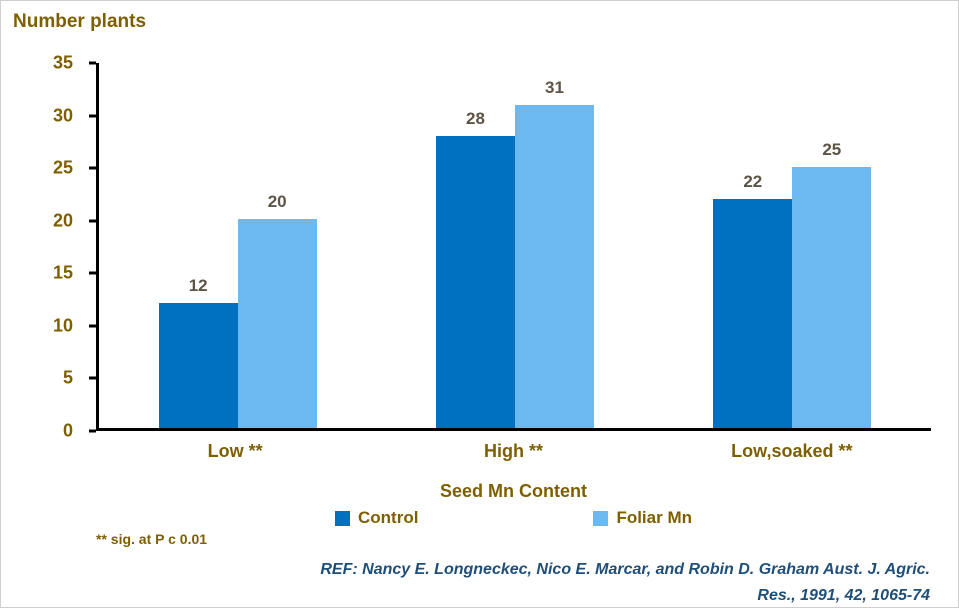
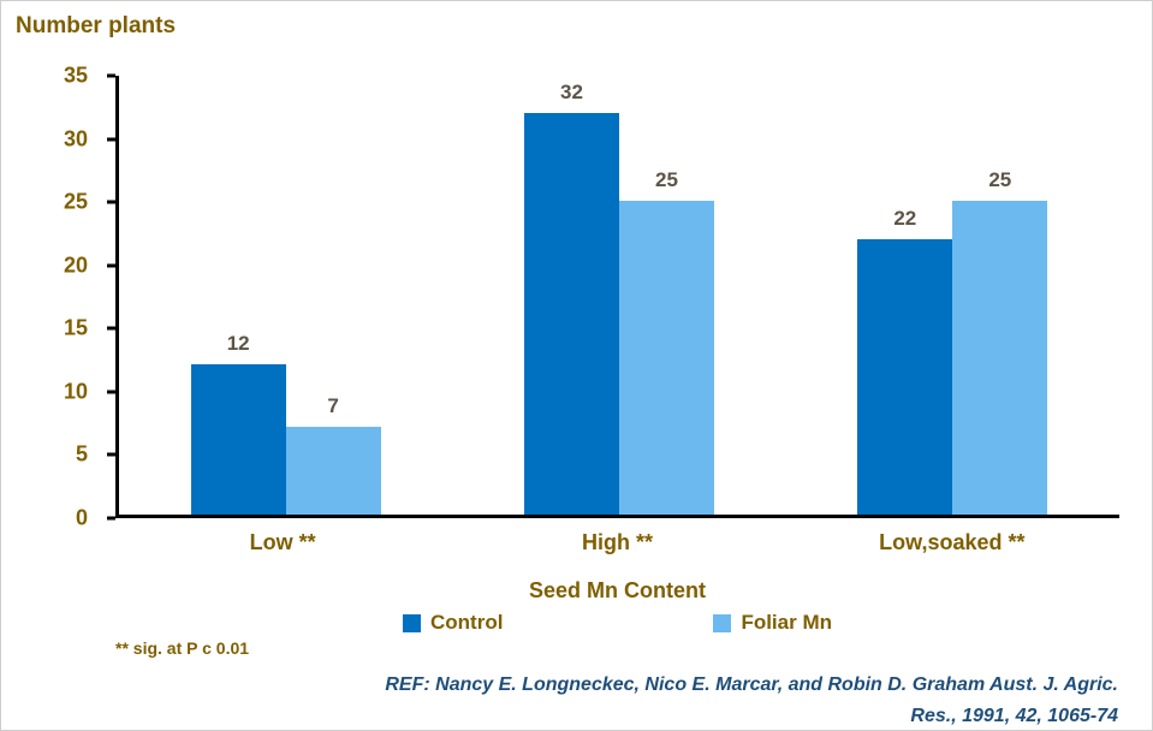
Foliar Mn/Low **: 20 -> 7
Control/High **: 28 -> 32
Foliar Mn/High **: 31 -> 25
